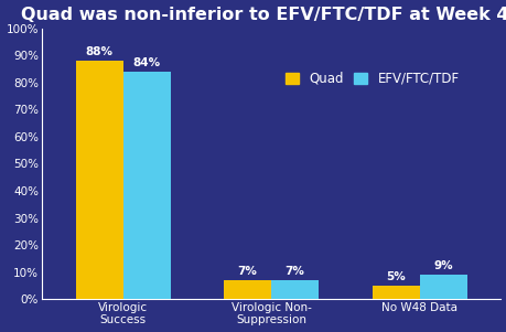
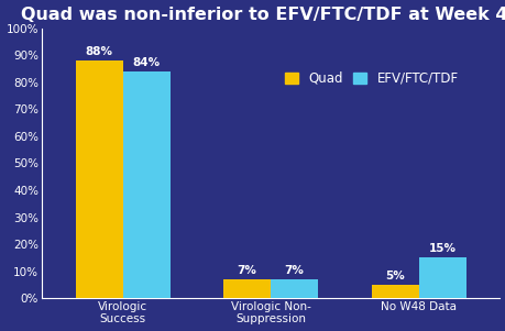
EFV/FTC/TDF/No W48 Data: 9% -> 15%
